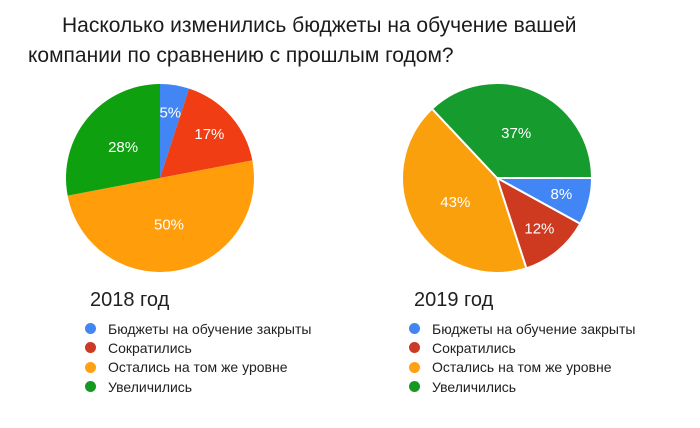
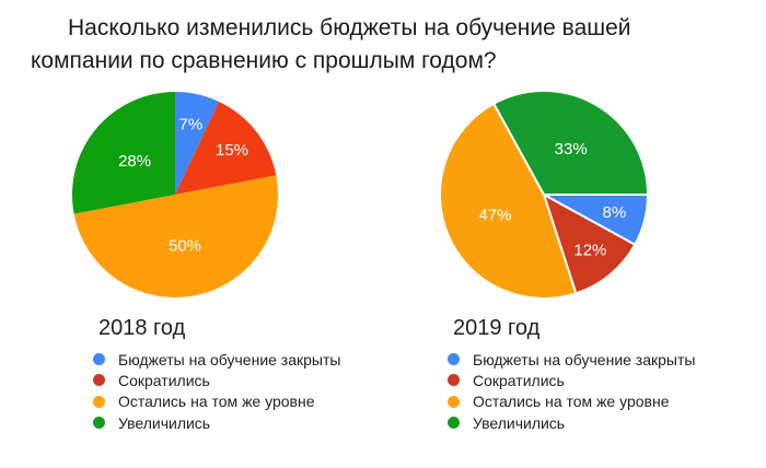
2018 год/Бюджеты на обучение закрыты: 5% -> 7%
2018 год/Сократились: 17% -> 15%
2019 год/Остались на том же уровне: 43% -> 47%
2019 год/Увеличились: 37% -> 33%
